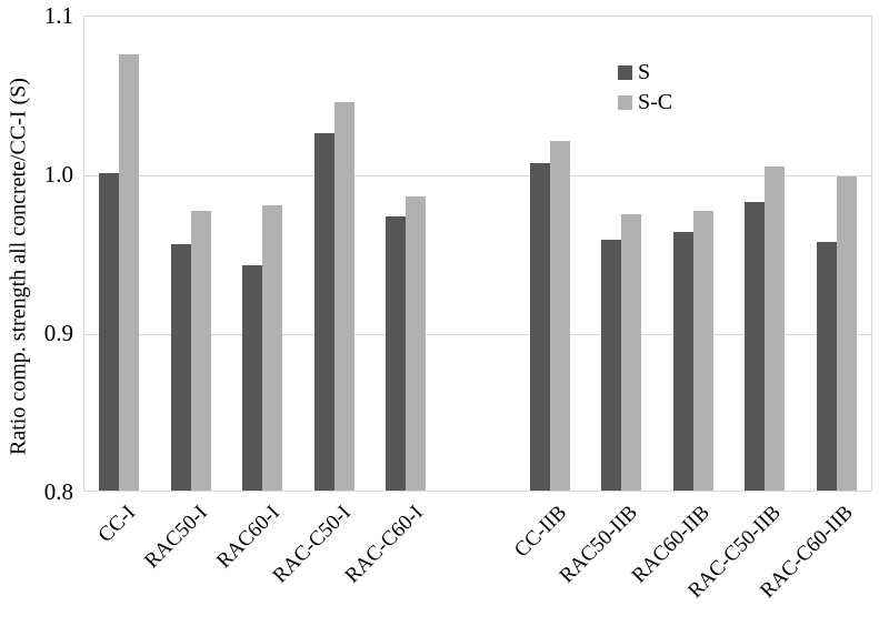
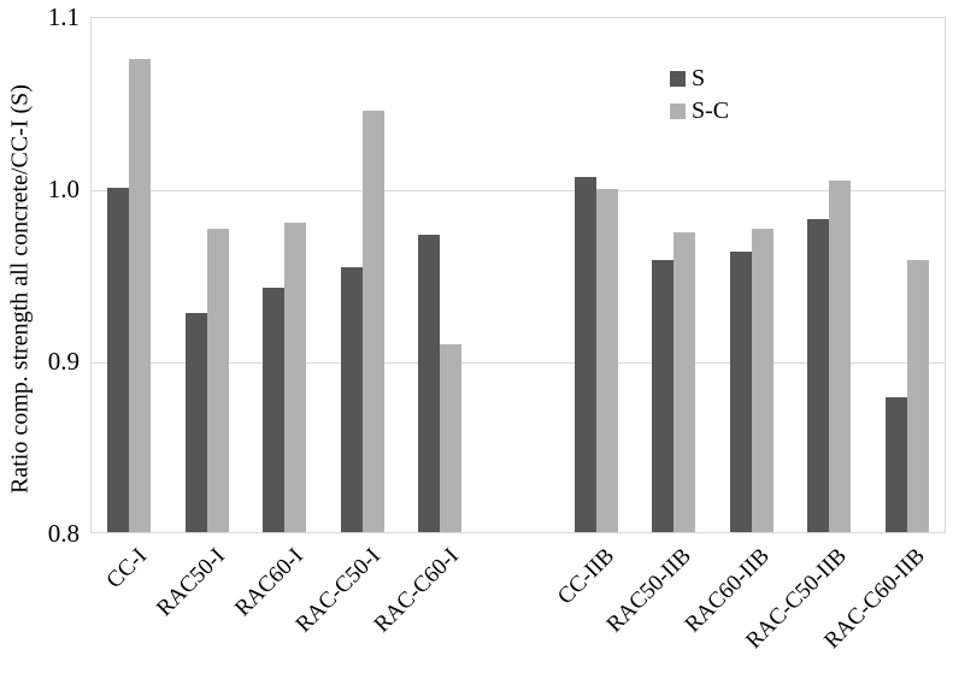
S/RAC50-I: 0.955 -> 0.927
S/RAC-C50-I: 1.025 -> 0.954
S-C/RAC-C60-I: 0.985 -> 0.909
S-C/CC-IIB: 1.020 -> 0.999
S/RAC-C60-IIB: 0.957 -> 0.878
S-C/RAC-C60-IIB: 0.998 -> 0.958
